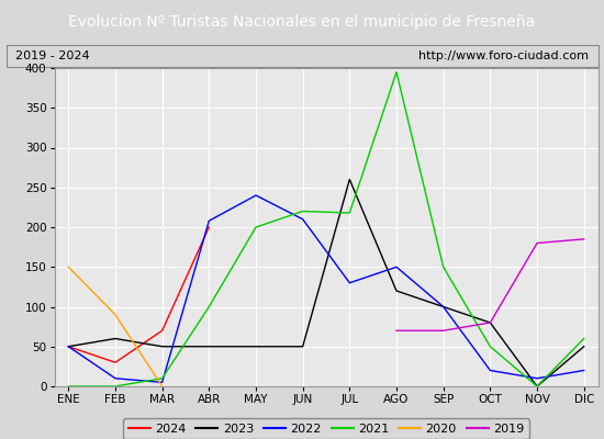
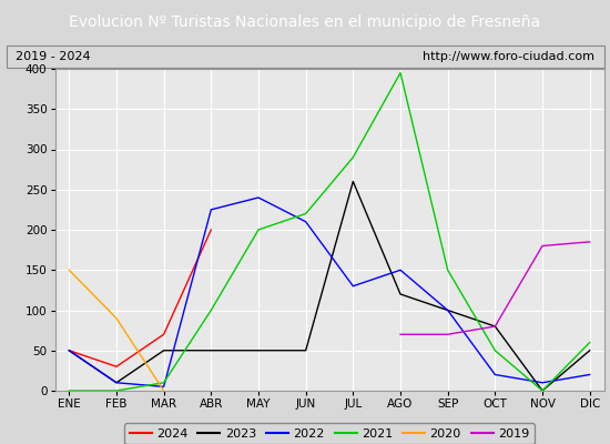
2023/FEB: 60 -> 10
2022/ABR: 208 -> 225
2021/JUL: 218 -> 290
